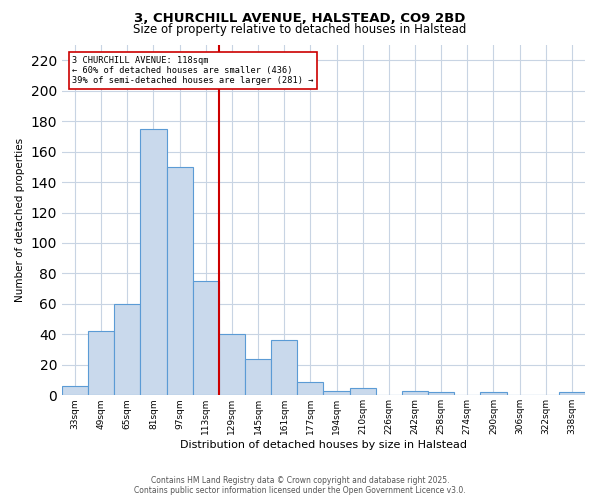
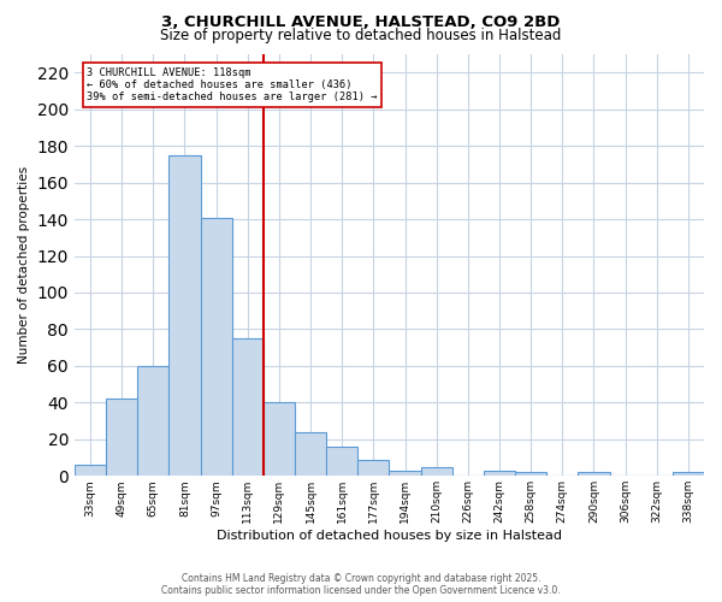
97sqm: 150 -> 141
161sqm: 36 -> 16
